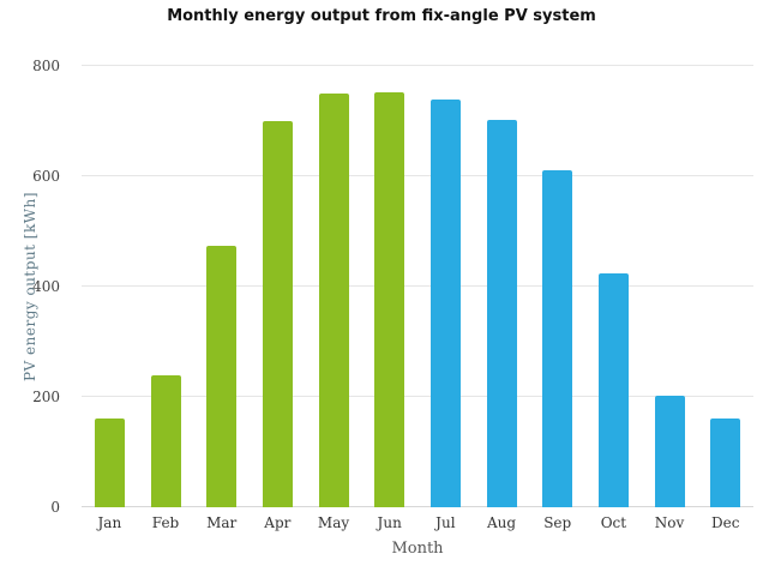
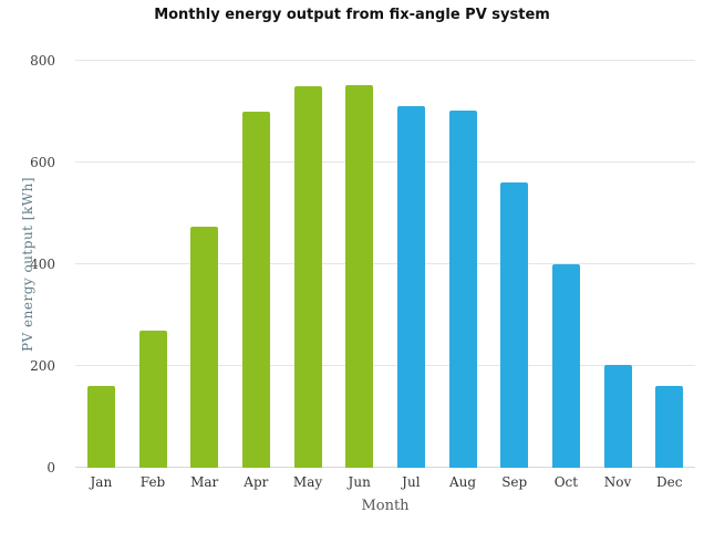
Feb: 240 -> 270
Jul: 740 -> 710
Sep: 610 -> 560
Oct: 420 -> 400
